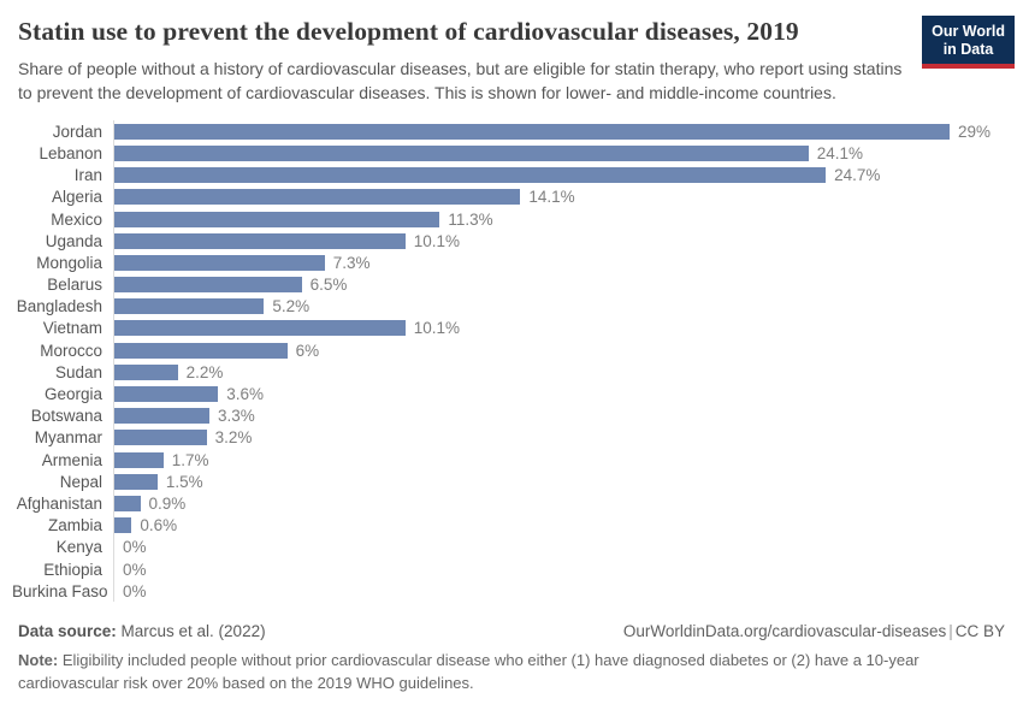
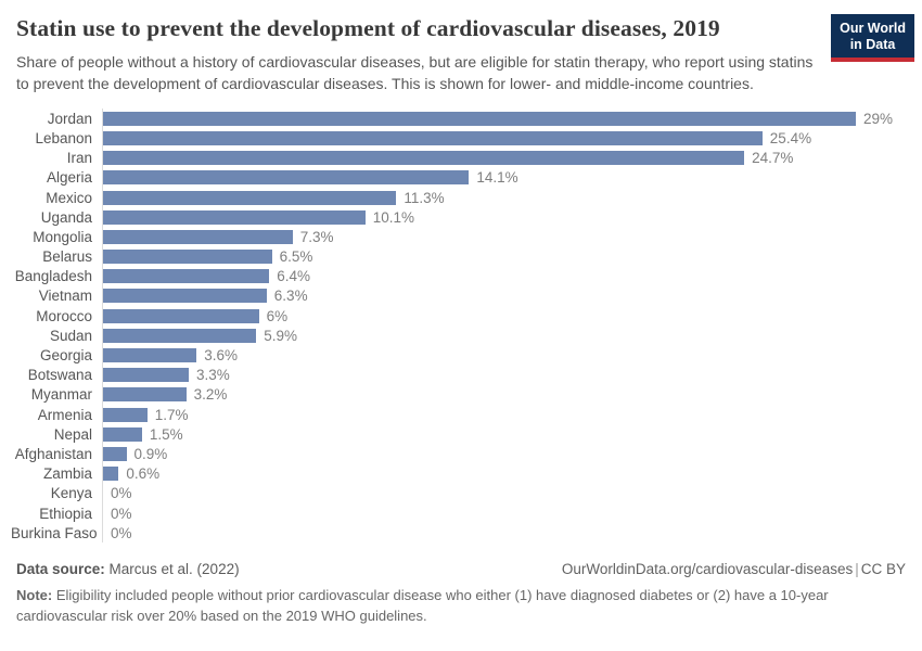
Lebanon: 24.1% -> 25.4%
Bangladesh: 5.2% -> 6.4%
Vietnam: 10.1% -> 6.3%
Sudan: 2.2% -> 5.9%
